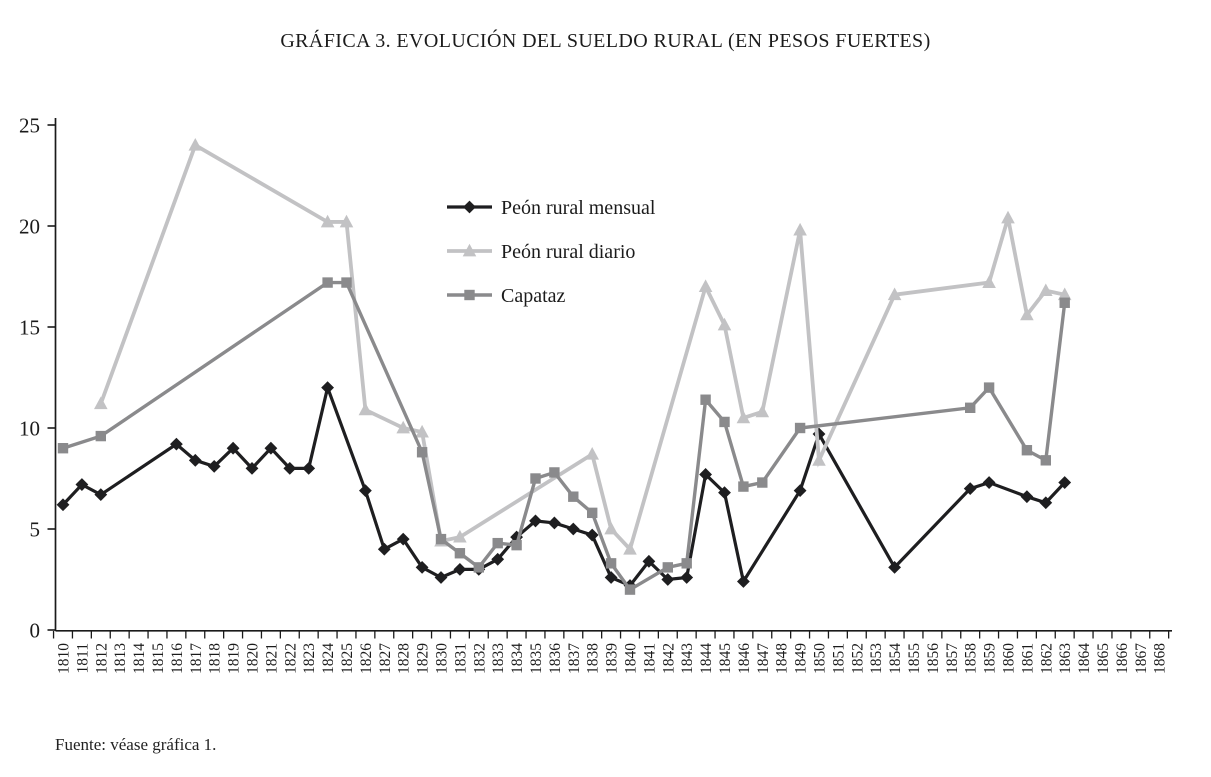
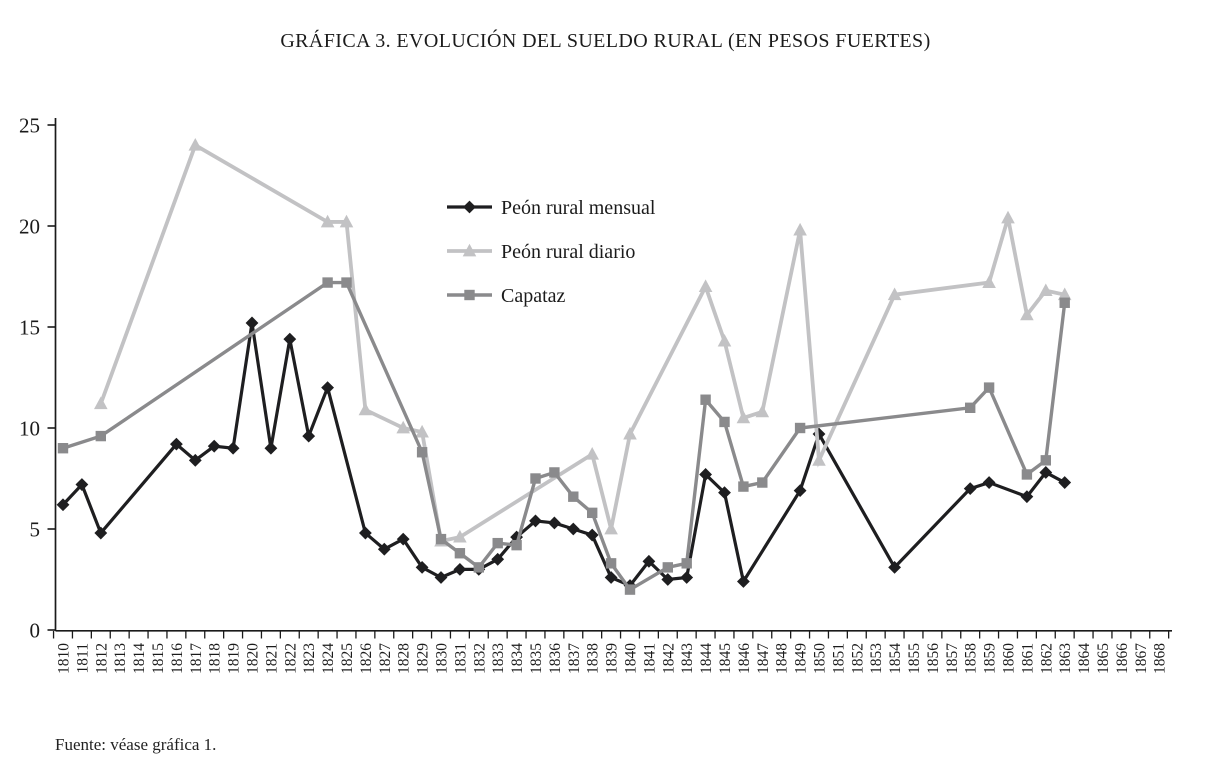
Peón rural mensual/1812: 6.7 -> 4.8
Peón rural mensual/1818: 8.1 -> 9.1
Peón rural mensual/1820: 8.0 -> 15.2
Peón rural mensual/1822: 8.0 -> 14.4
Peón rural mensual/1823: 8.0 -> 9.6
Peón rural mensual/1826: 6.9 -> 4.8
Peón rural diario/1840: 4.0 -> 9.7
Peón rural diario/1845: 15.1 -> 14.3
Capataz/1861: 8.9 -> 7.7
Peón rural mensual/1862: 6.3 -> 7.8
